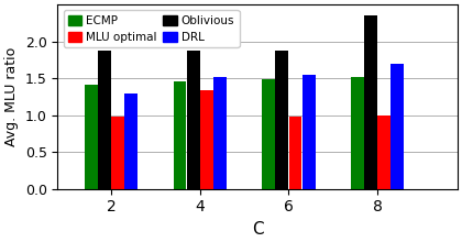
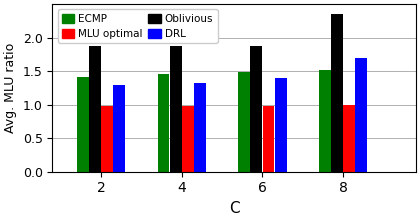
MLU optimal/4: 1.34 -> 0.98
DRL/4: 1.52 -> 1.32
DRL/6: 1.54 -> 1.40
